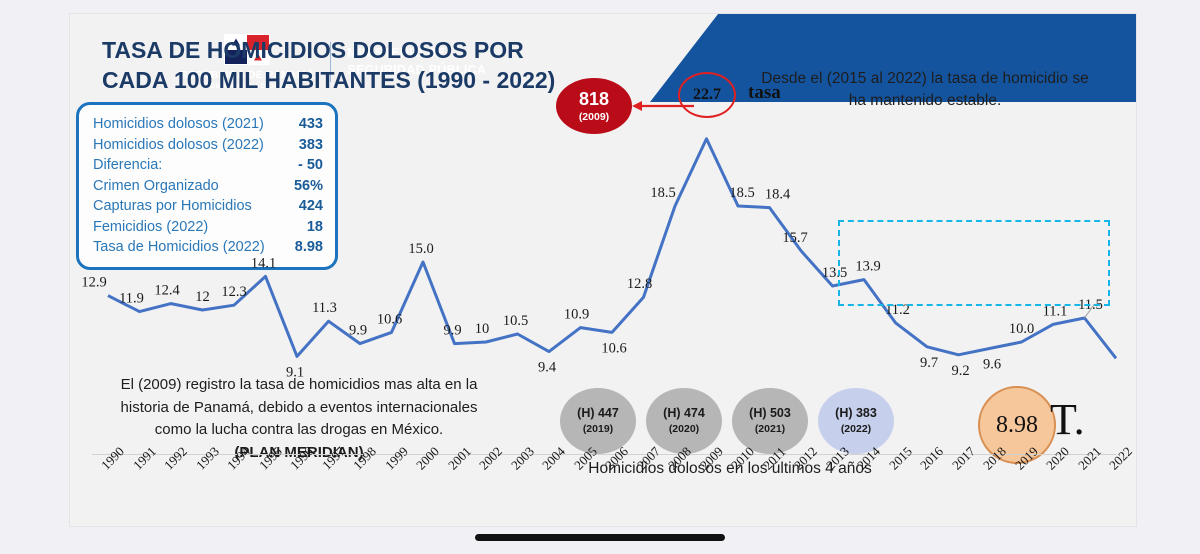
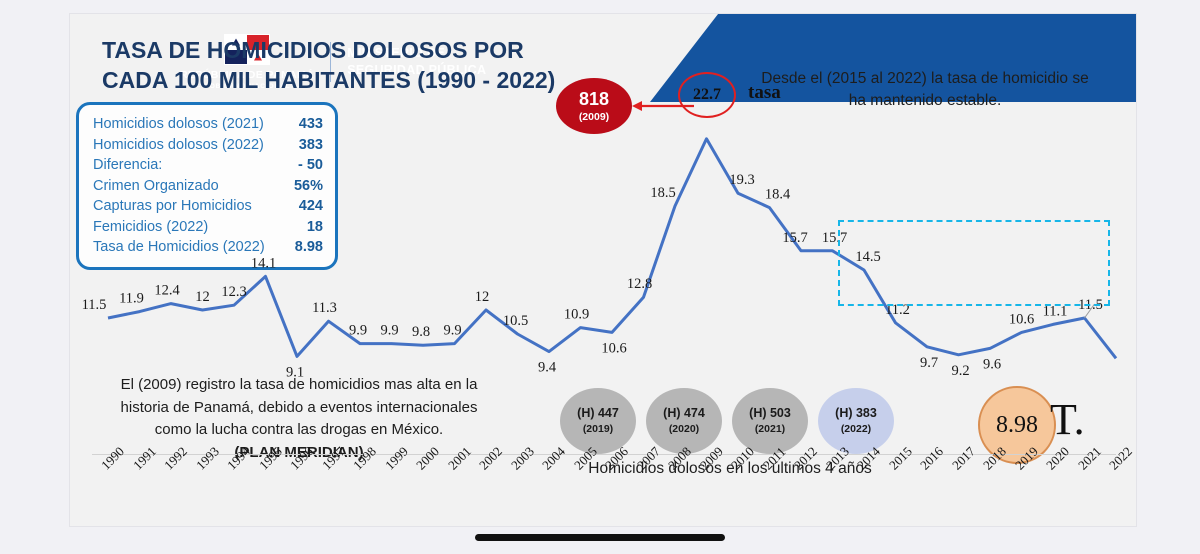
1990: 12.9 -> 11.5
1999: 10.6 -> 9.9
2000: 15.0 -> 9.8
2002: 10 -> 12
2010: 18.5 -> 19.3
2013: 13.5 -> 15.7
2014: 13.9 -> 14.5
2019: 10.0 -> 10.6
